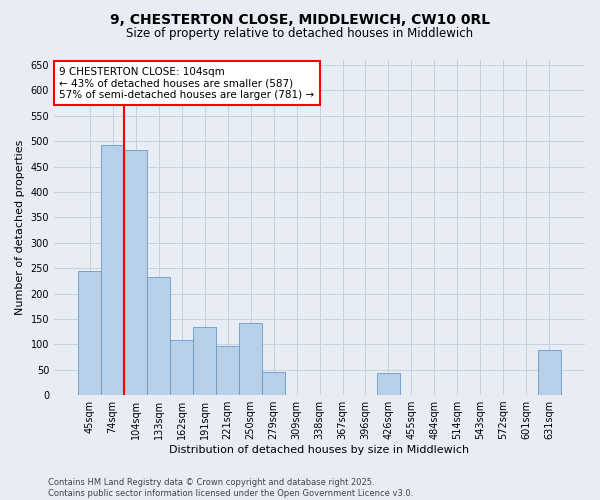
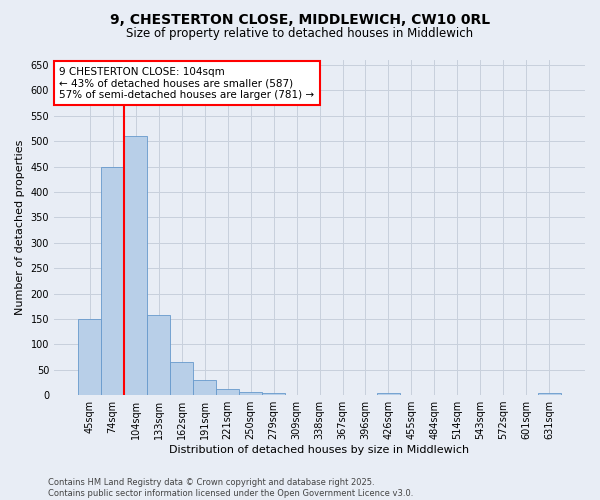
45sqm: 244 -> 150
74sqm: 492 -> 450
104sqm: 482 -> 510
133sqm: 232 -> 158
162sqm: 108 -> 65
191sqm: 134 -> 30
221sqm: 96 -> 12
250sqm: 142 -> 7
279sqm: 46 -> 4
426sqm: 44 -> 5
631sqm: 88 -> 5
